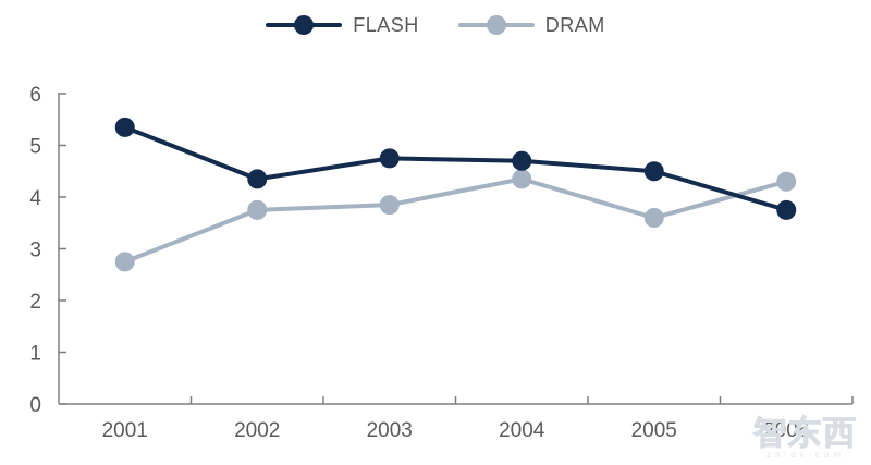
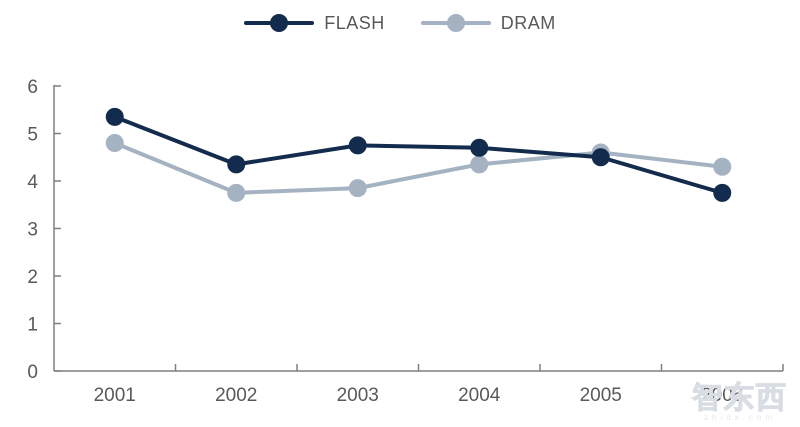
DRAM/2001: 2.8 -> 4.8
DRAM/2005: 3.6 -> 4.6
